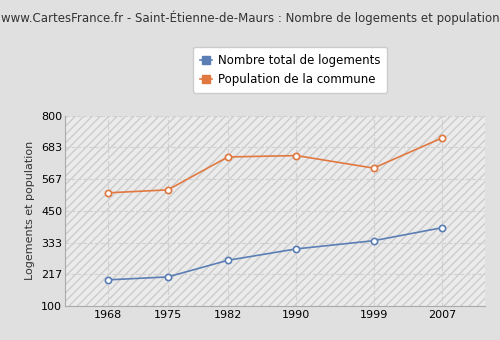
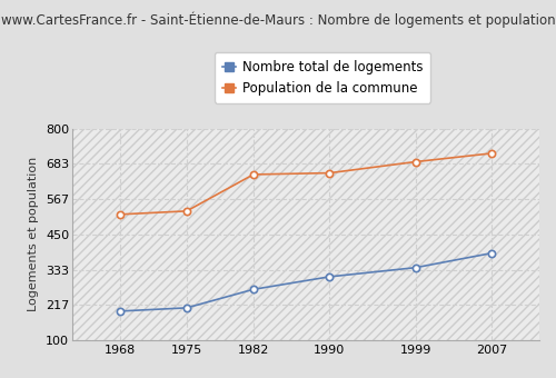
Population de la commune/1999: 607 -> 690
